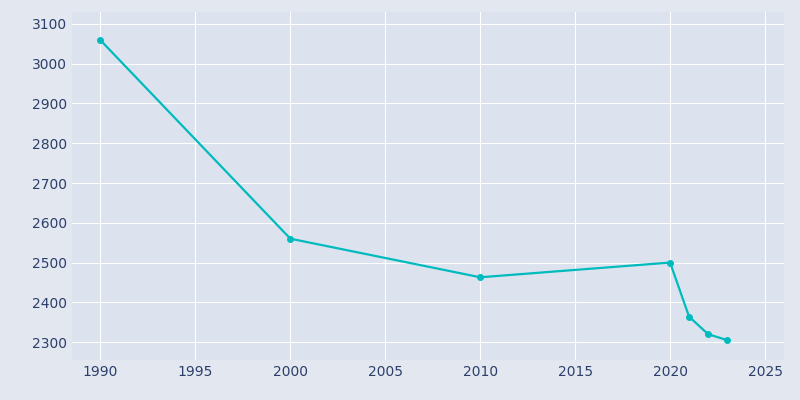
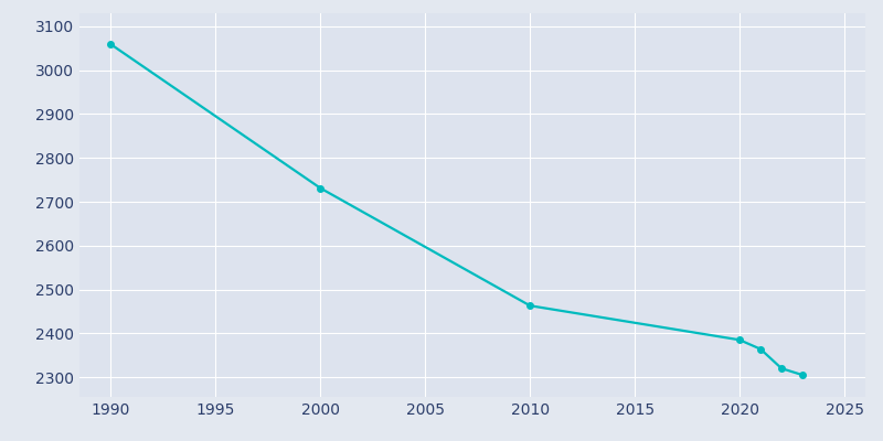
2000: 2560 -> 2731
2020: 2500 -> 2385
